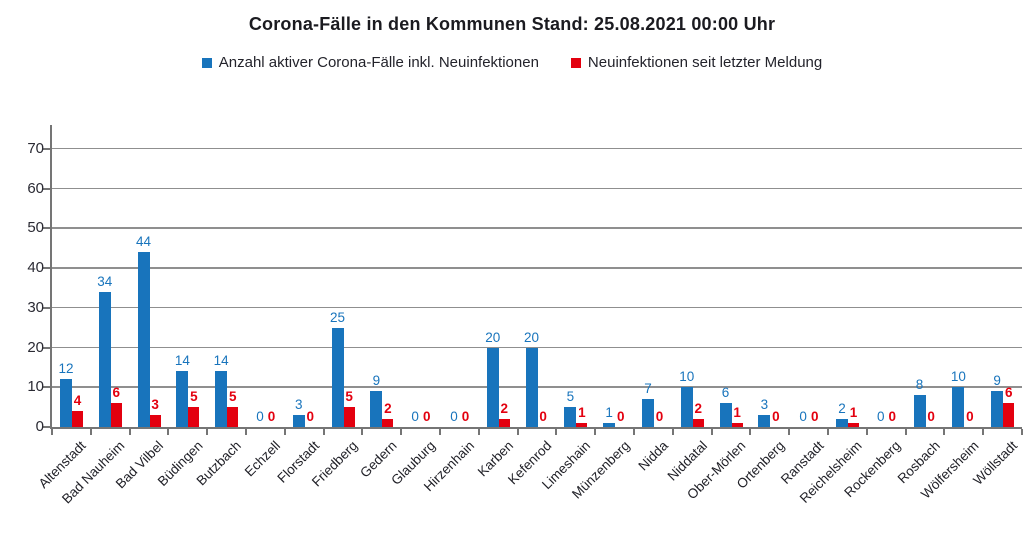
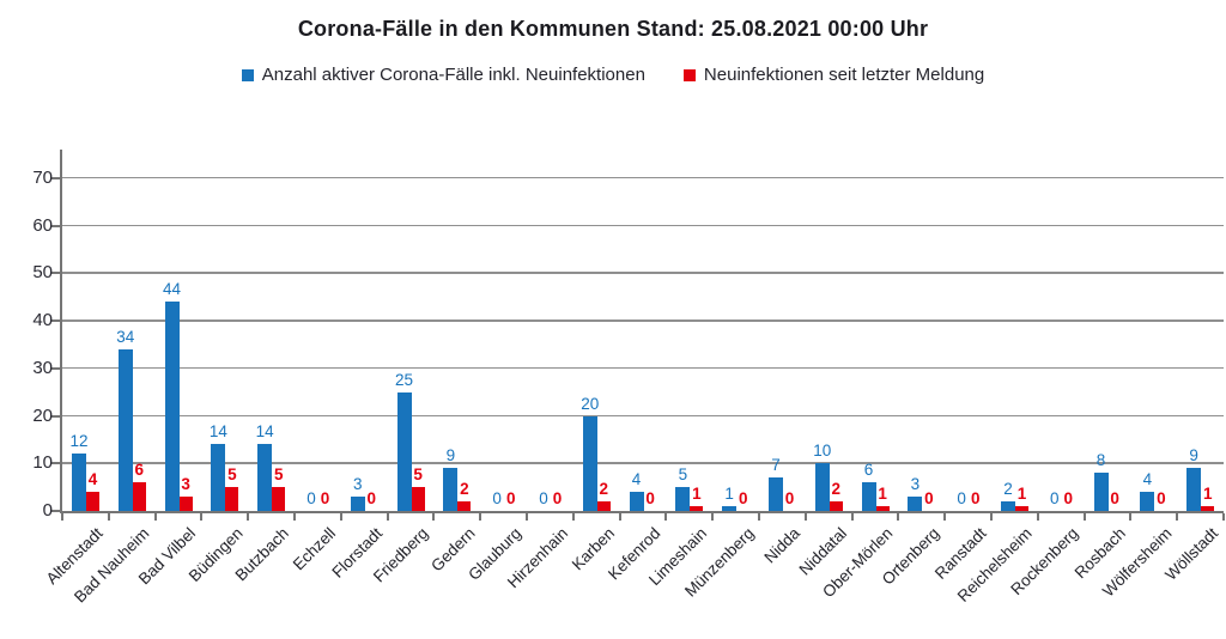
Anzahl aktiver Corona-Fälle inkl. Neuinfektionen/Kefenrod: 20 -> 4
Anzahl aktiver Corona-Fälle inkl. Neuinfektionen/Wölfersheim: 10 -> 4
Neuinfektionen seit letzter Meldung/Wöllstadt: 6 -> 1
